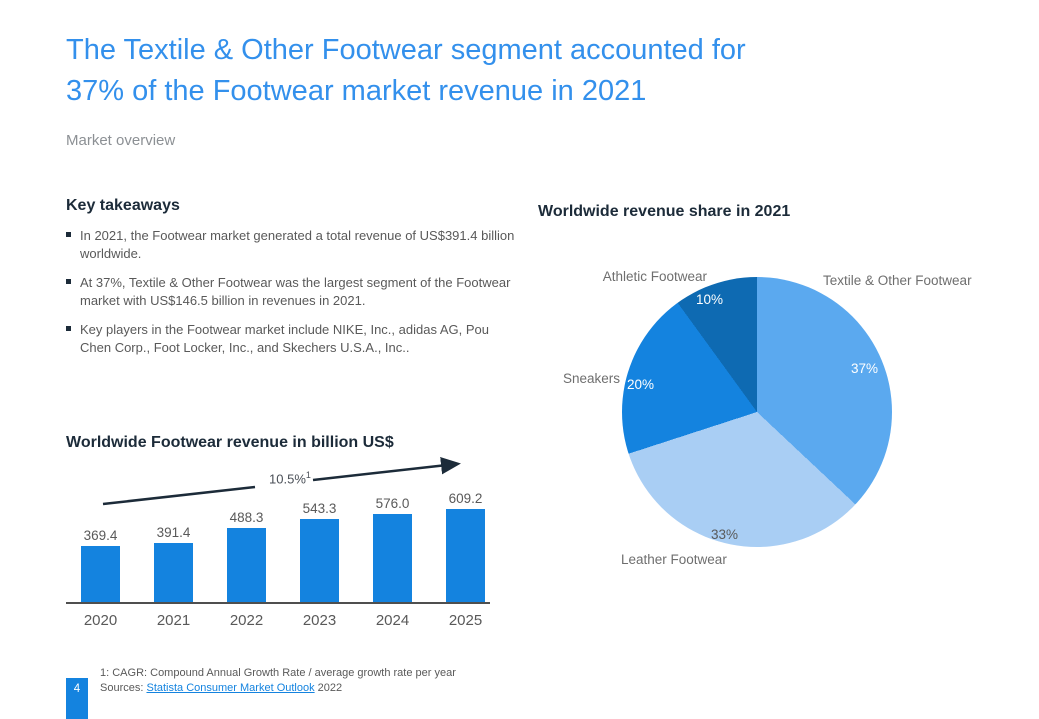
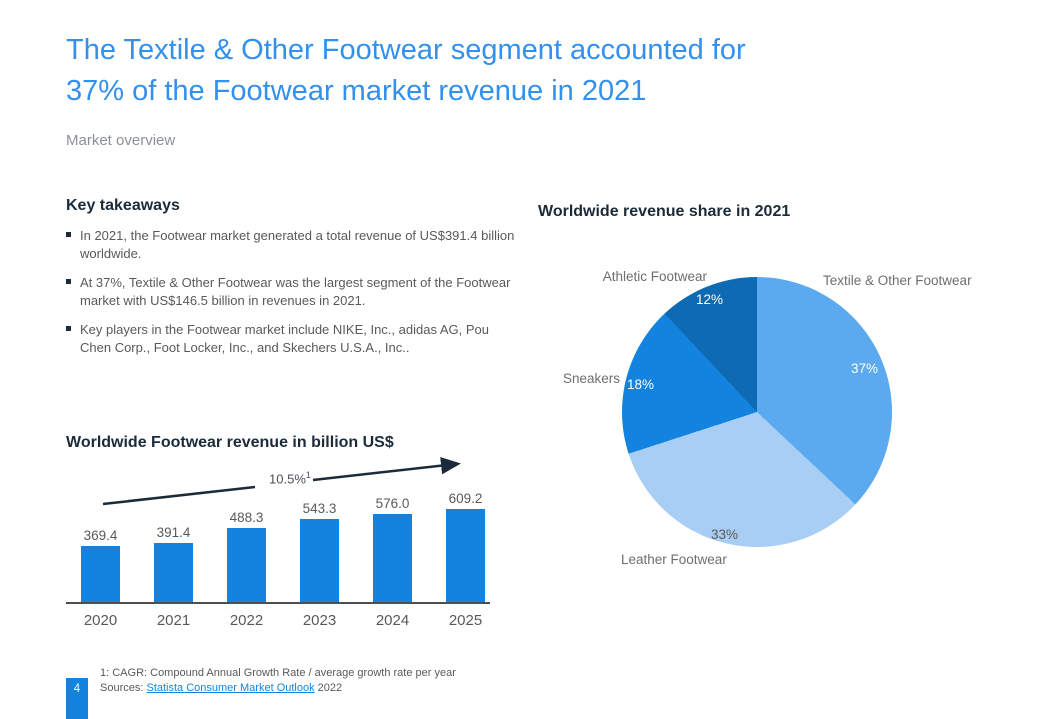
Worldwide revenue share in 2021/Sneakers: 20% -> 18%
Worldwide revenue share in 2021/Athletic Footwear: 10% -> 12%
